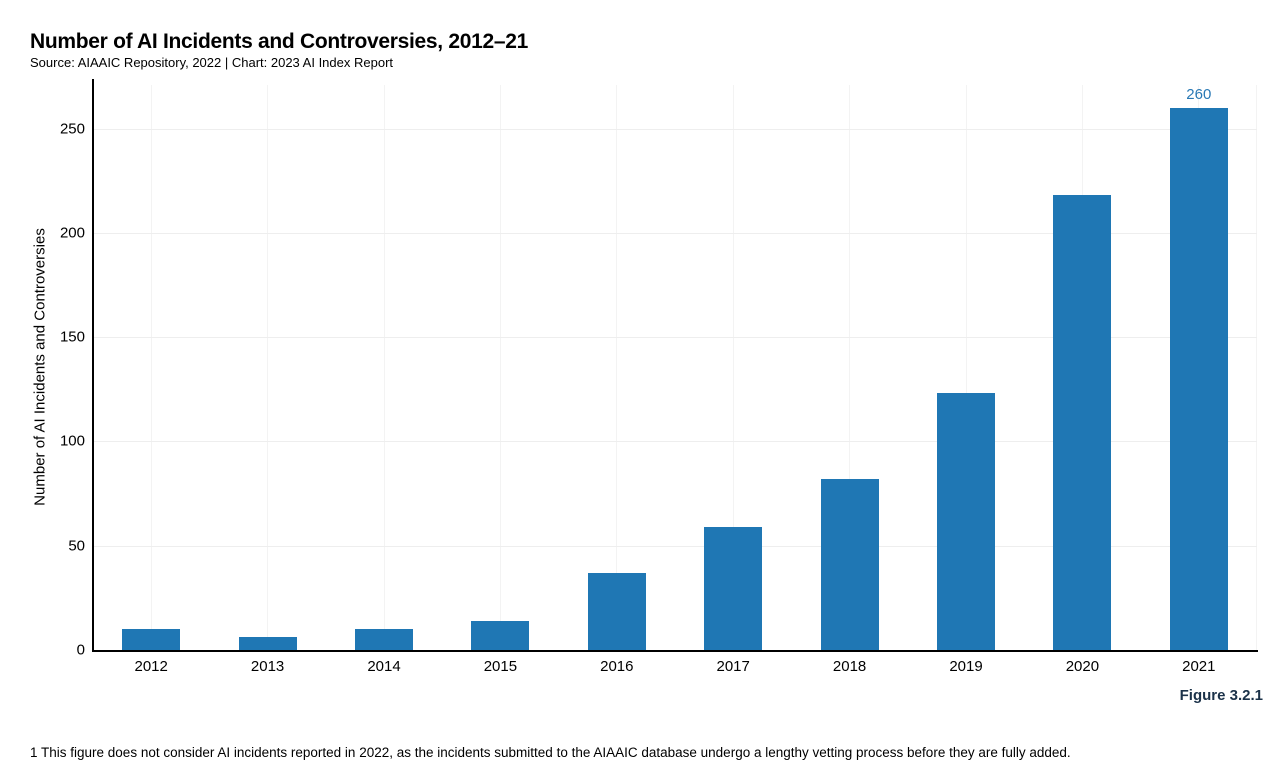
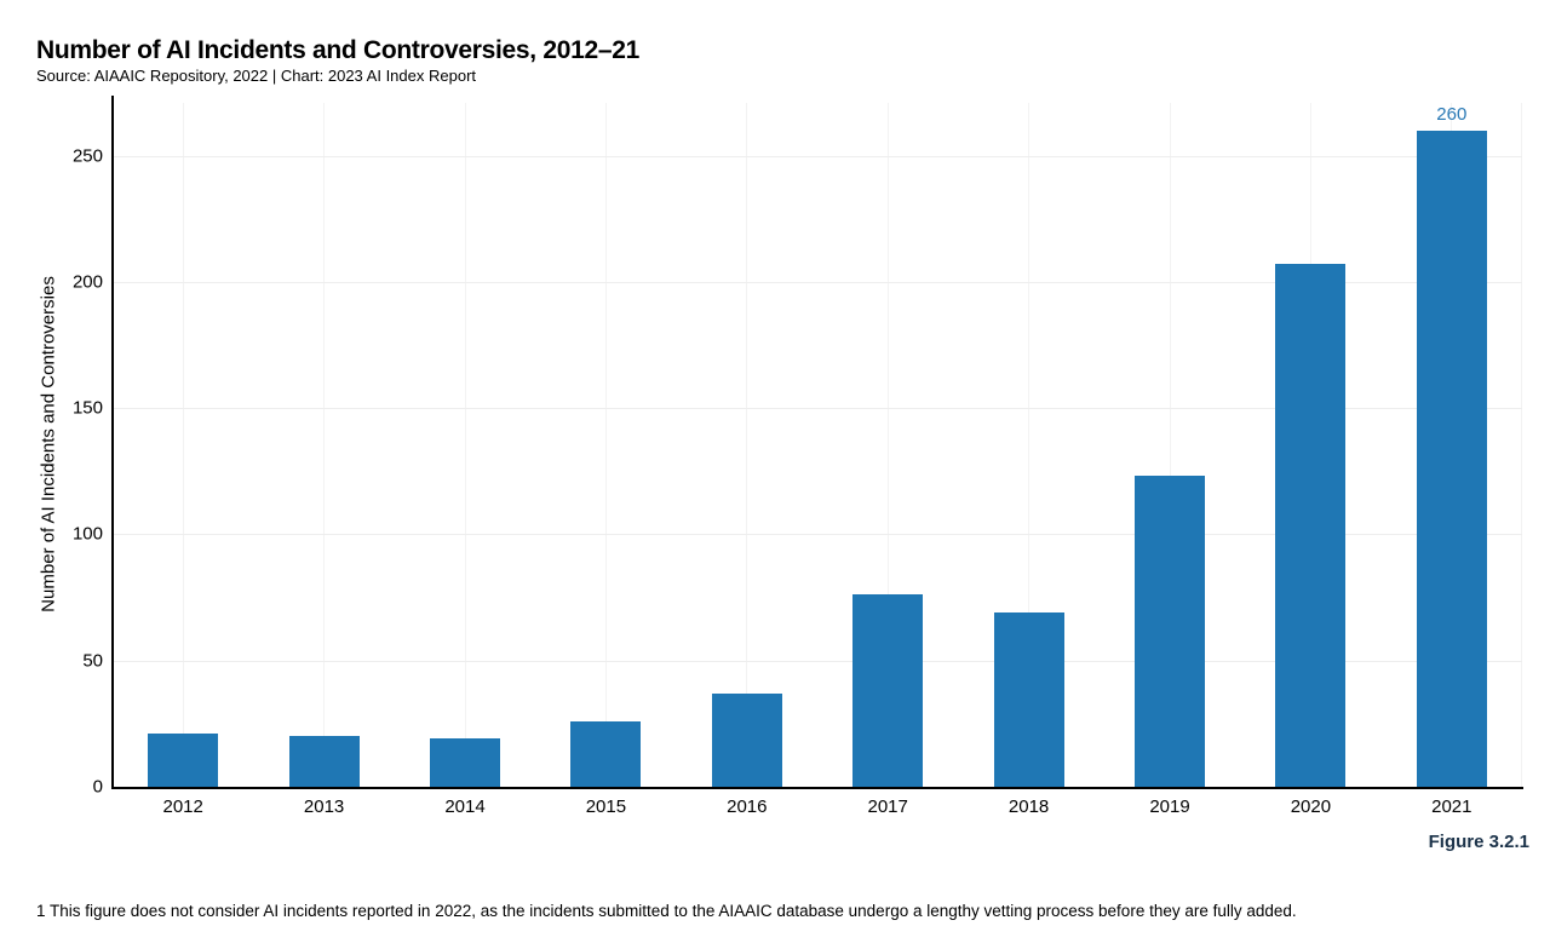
2012: 10 -> 21
2013: 6 -> 20
2014: 10 -> 19
2015: 14 -> 26
2017: 59 -> 76
2018: 82 -> 69
2020: 218 -> 207
